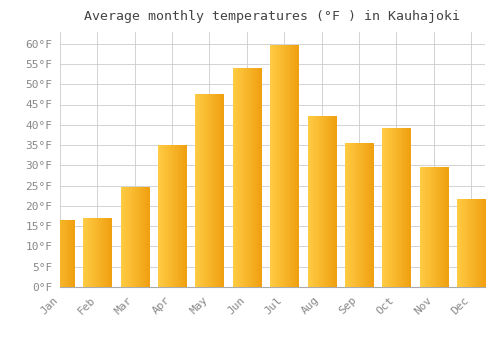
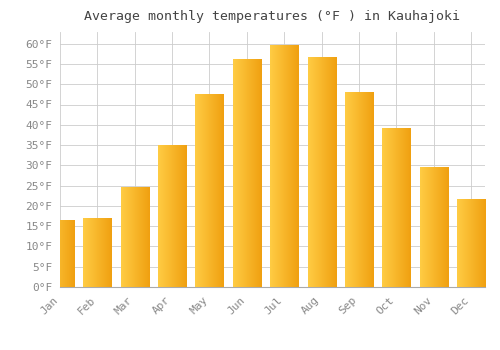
Jun: 54.0°F -> 56.0°F
Aug: 42.0°F -> 56.5°F
Sep: 35.5°F -> 48.0°F
